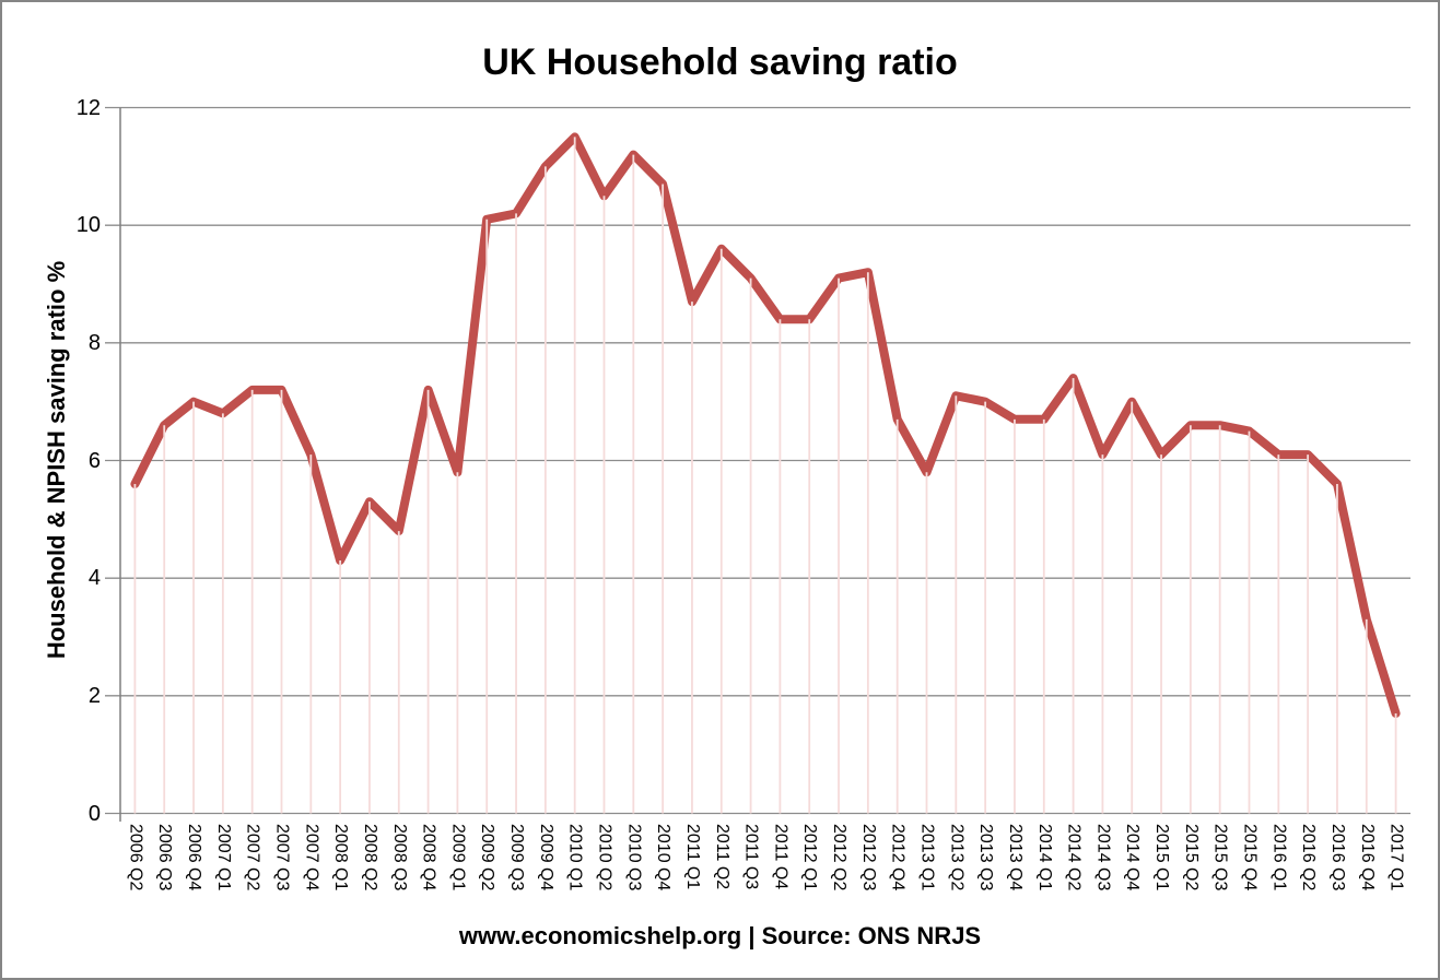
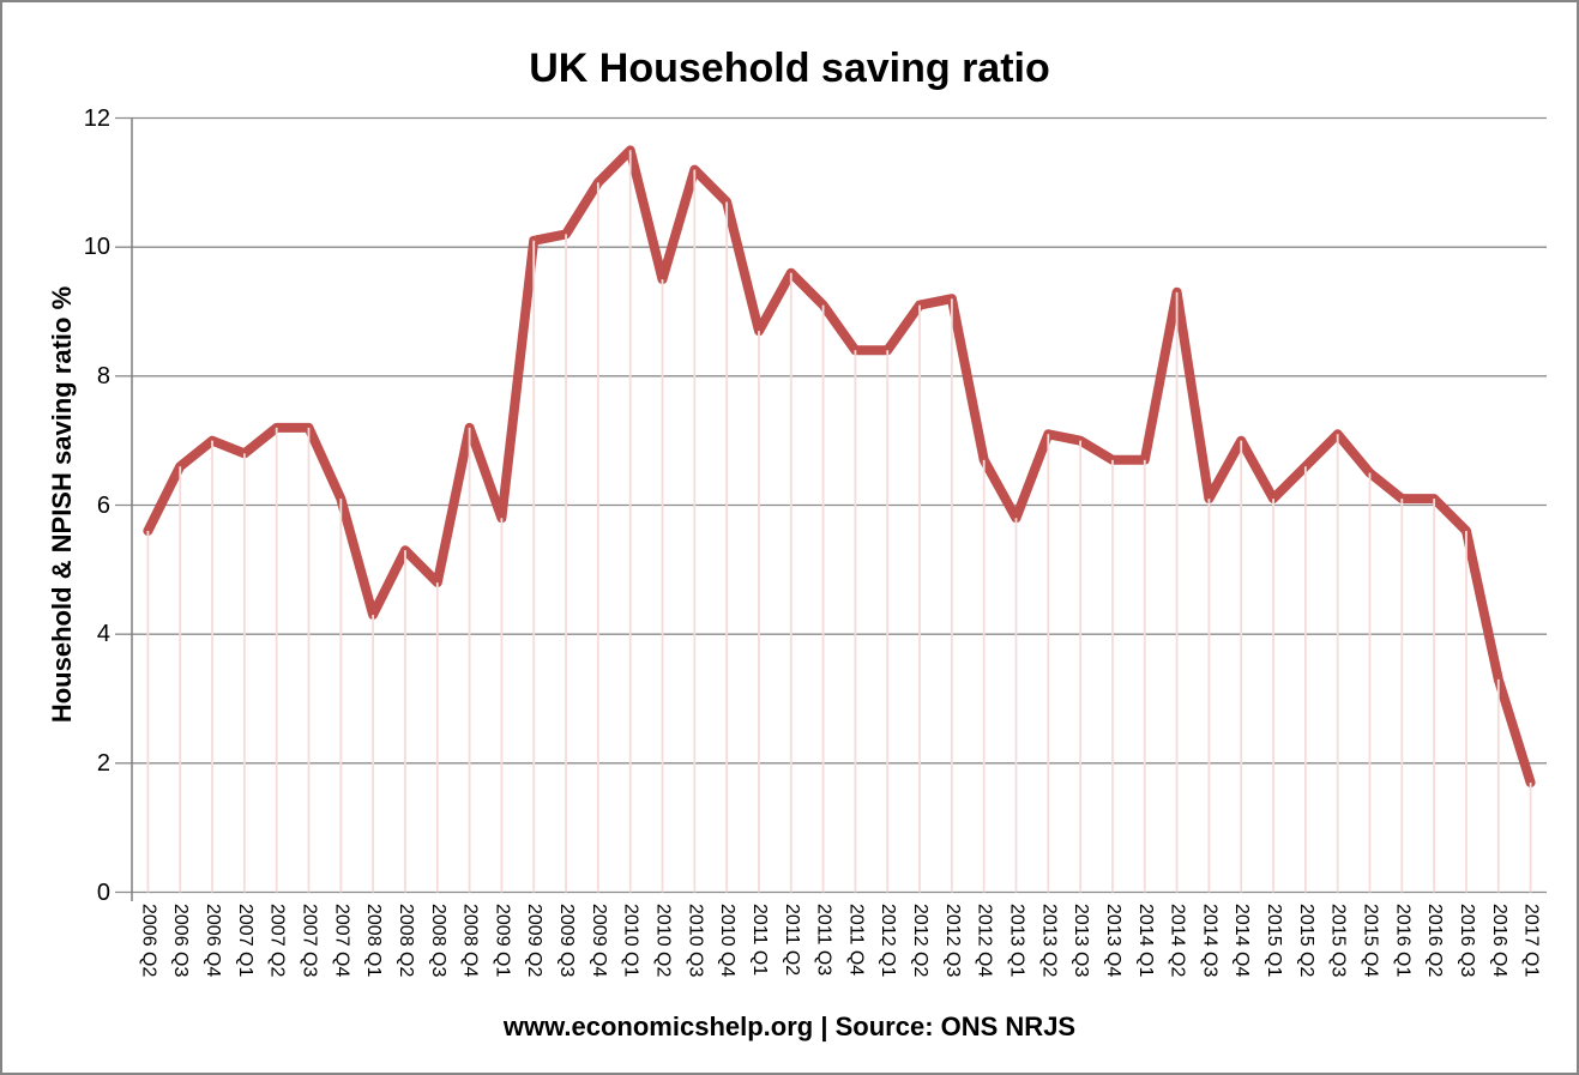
2010 Q2: 10.5 -> 9.5
2014 Q2: 7.4 -> 9.3
2015 Q3: 6.6 -> 7.1
